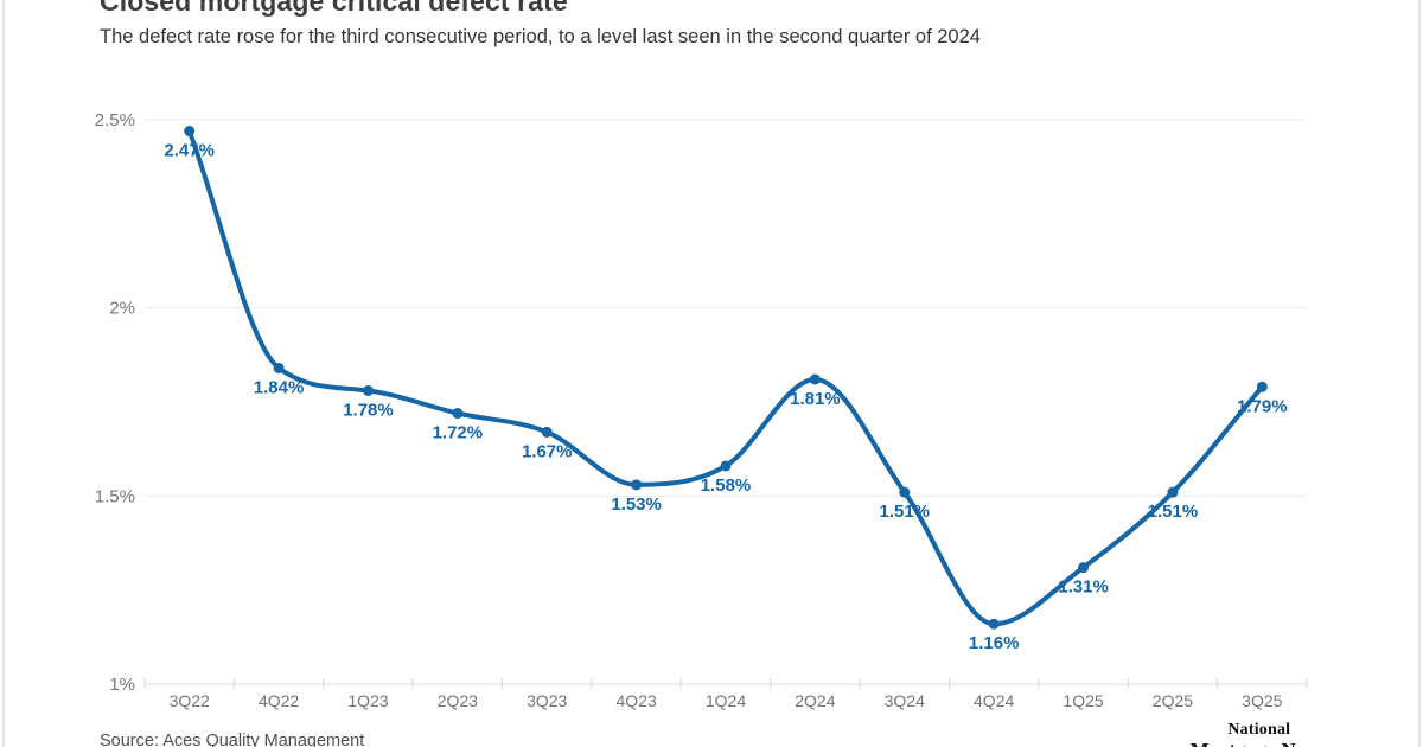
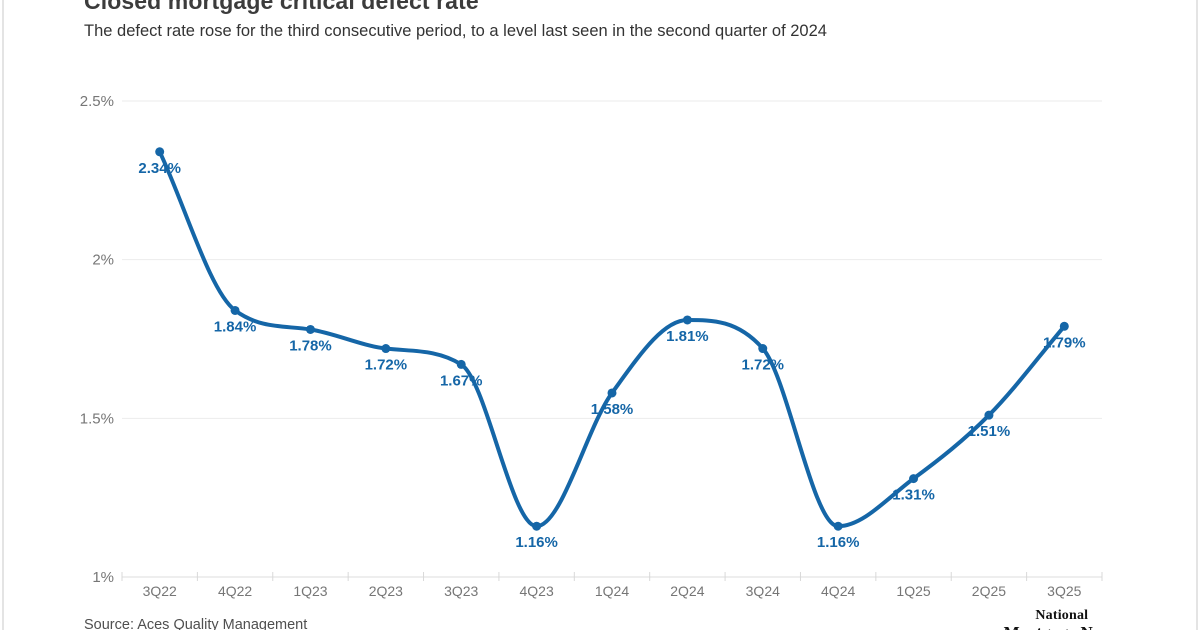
3Q22: 2.47% -> 2.34%
4Q23: 1.53% -> 1.16%
3Q24: 1.51% -> 1.72%
